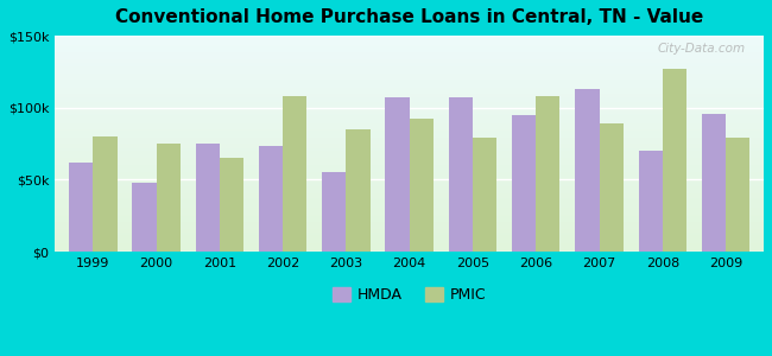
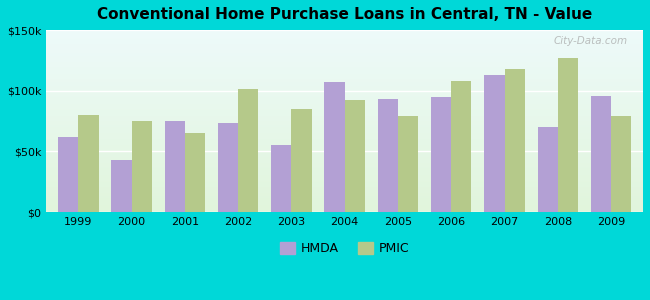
HMDA/2000: $48k -> $43k
PMIC/2002: $108k -> $101k
HMDA/2005: $107k -> $93k
PMIC/2007: $89k -> $118k
